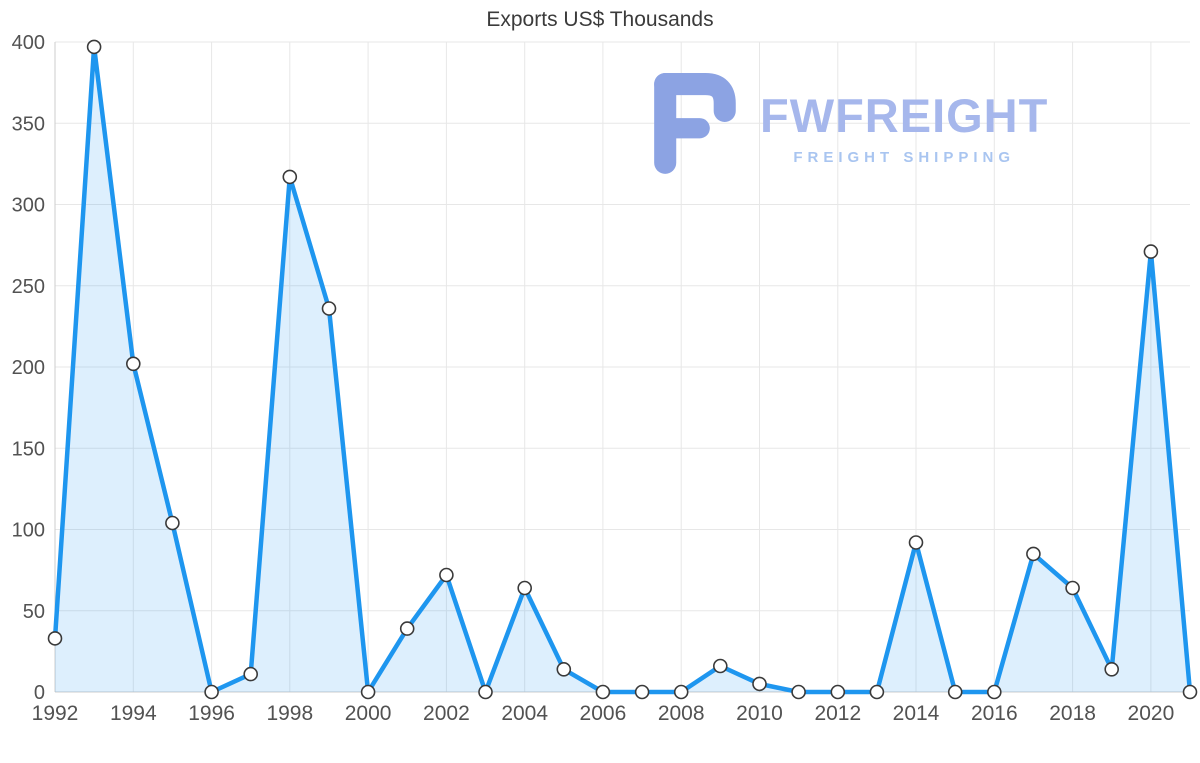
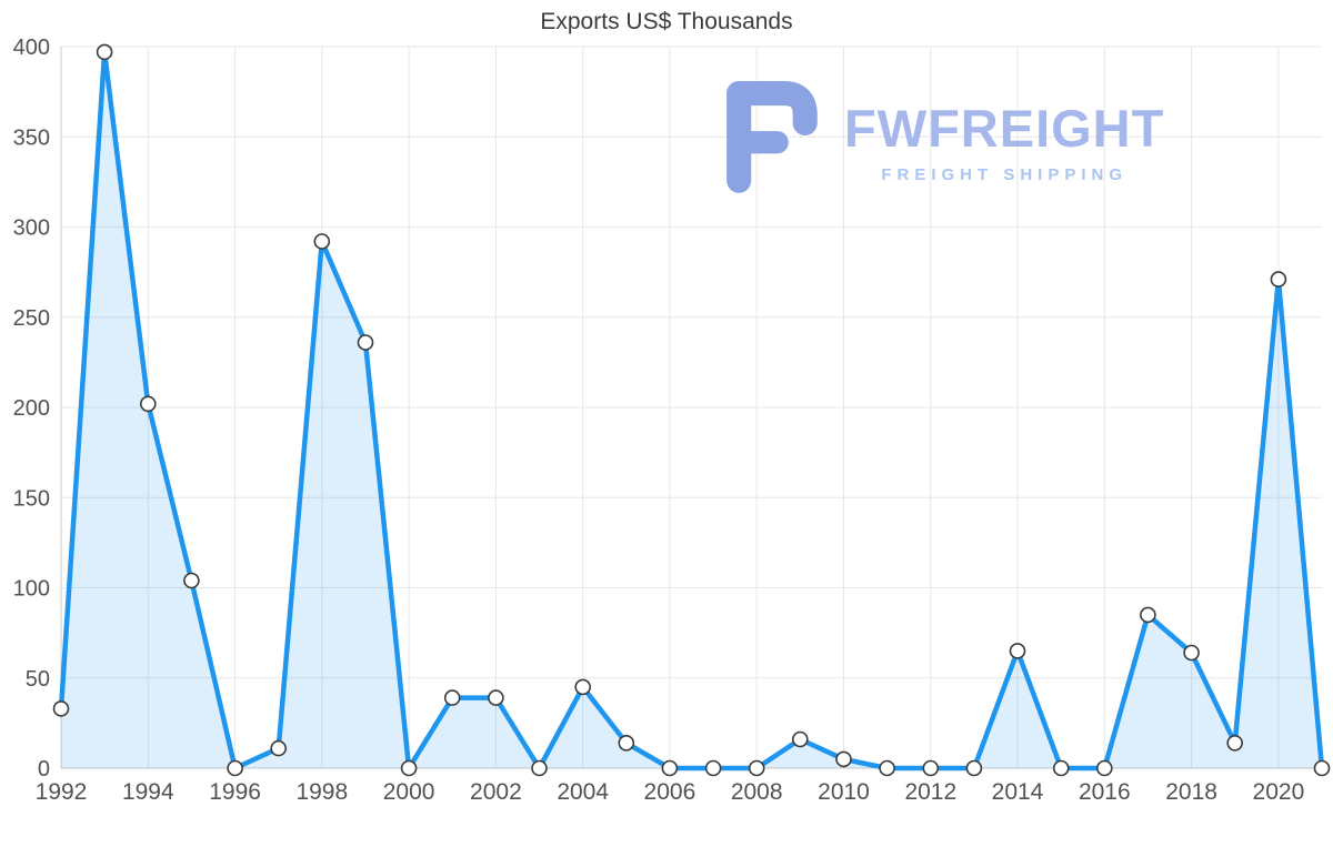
1998: 317 -> 292
2002: 72 -> 39
2004: 64 -> 45
2014: 92 -> 65
